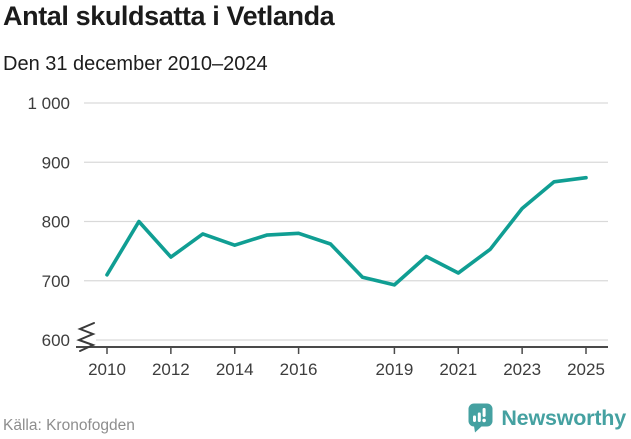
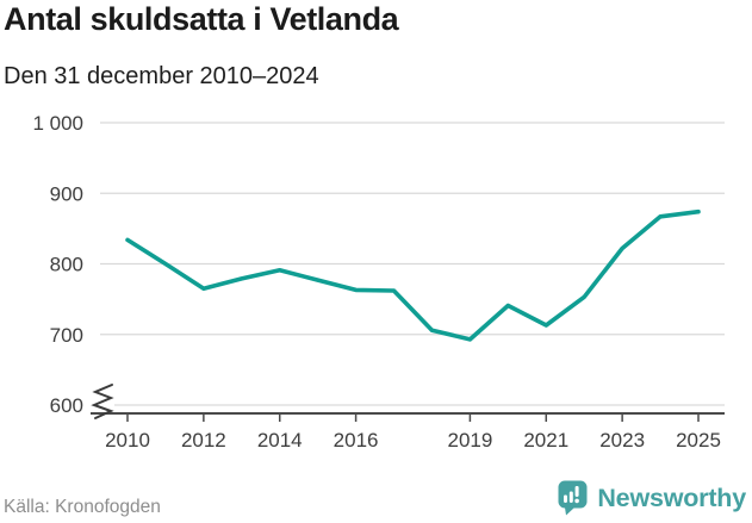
2010: 710 -> 830
2012: 740 -> 760
2014: 760 -> 790
2016: 780 -> 760
